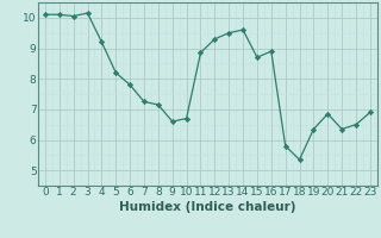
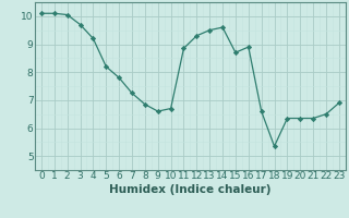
3: 10.15 -> 9.70
8: 7.15 -> 6.85
17: 5.80 -> 6.60
20: 6.85 -> 6.35
